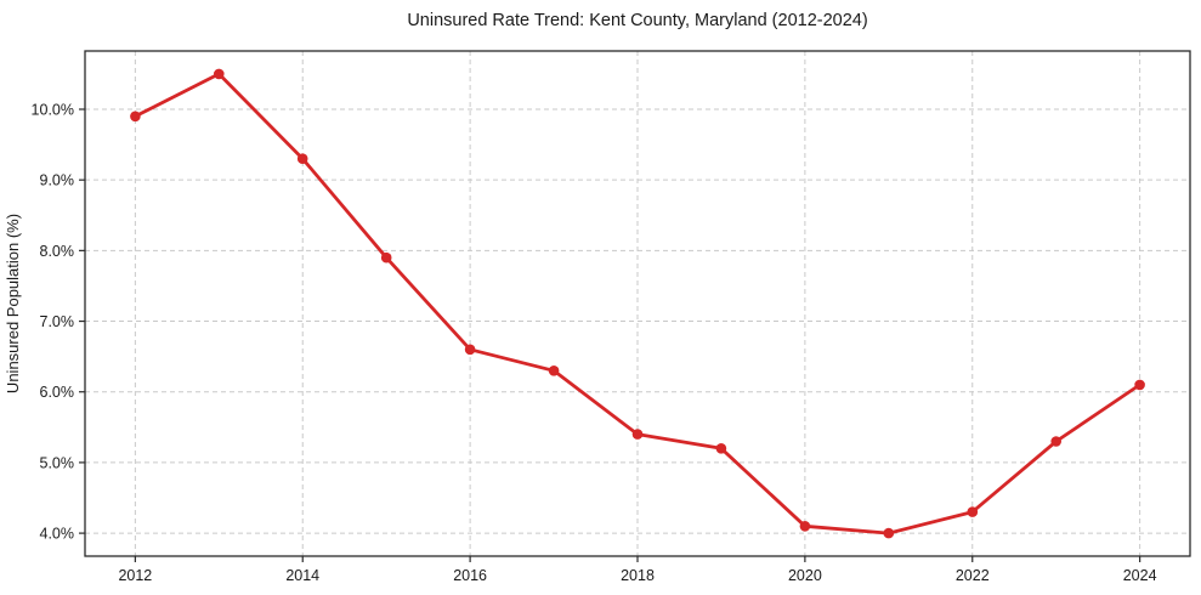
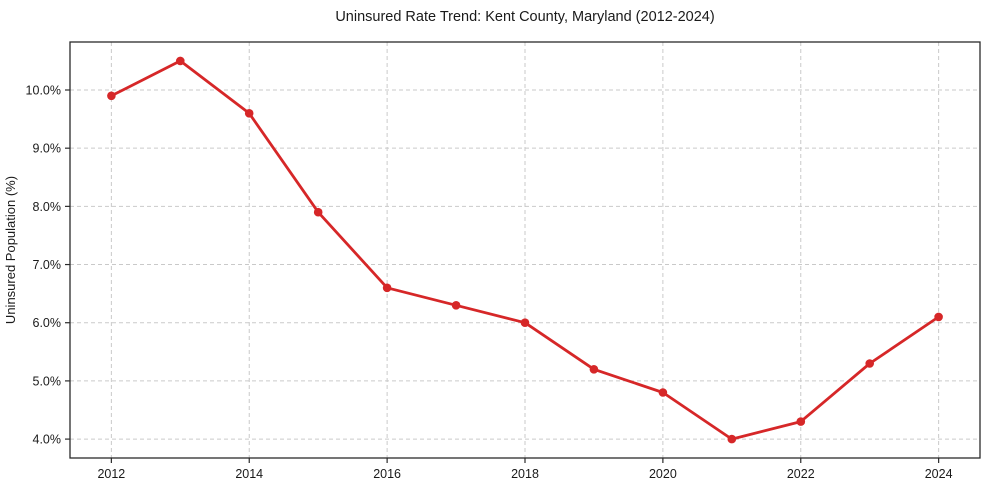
2014: 9.3% -> 9.6%
2018: 5.4% -> 6.0%
2020: 4.1% -> 4.8%
